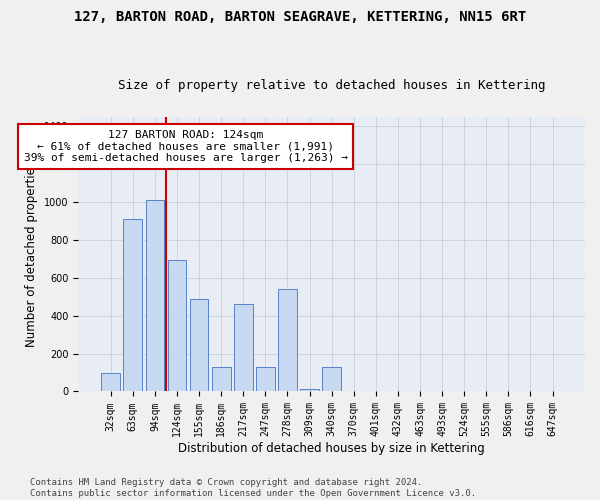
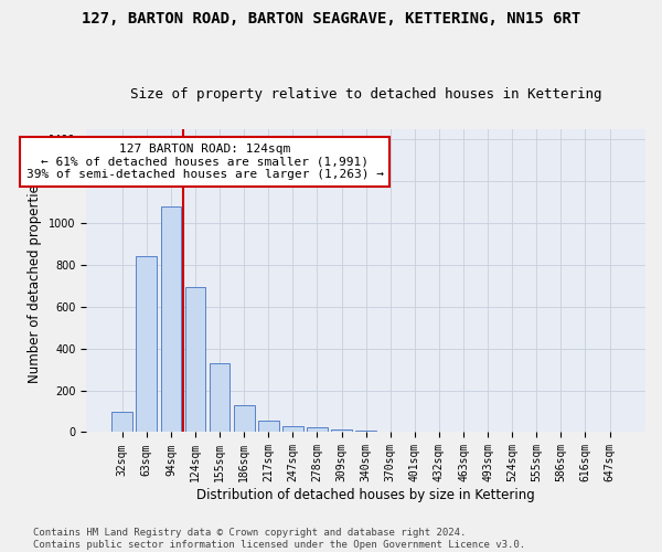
63sqm: 910 -> 840
94sqm: 1010 -> 1080
155sqm: 490 -> 330
217sqm: 460 -> 60
247sqm: 130 -> 30
278sqm: 540 -> 20
340sqm: 130 -> 10
